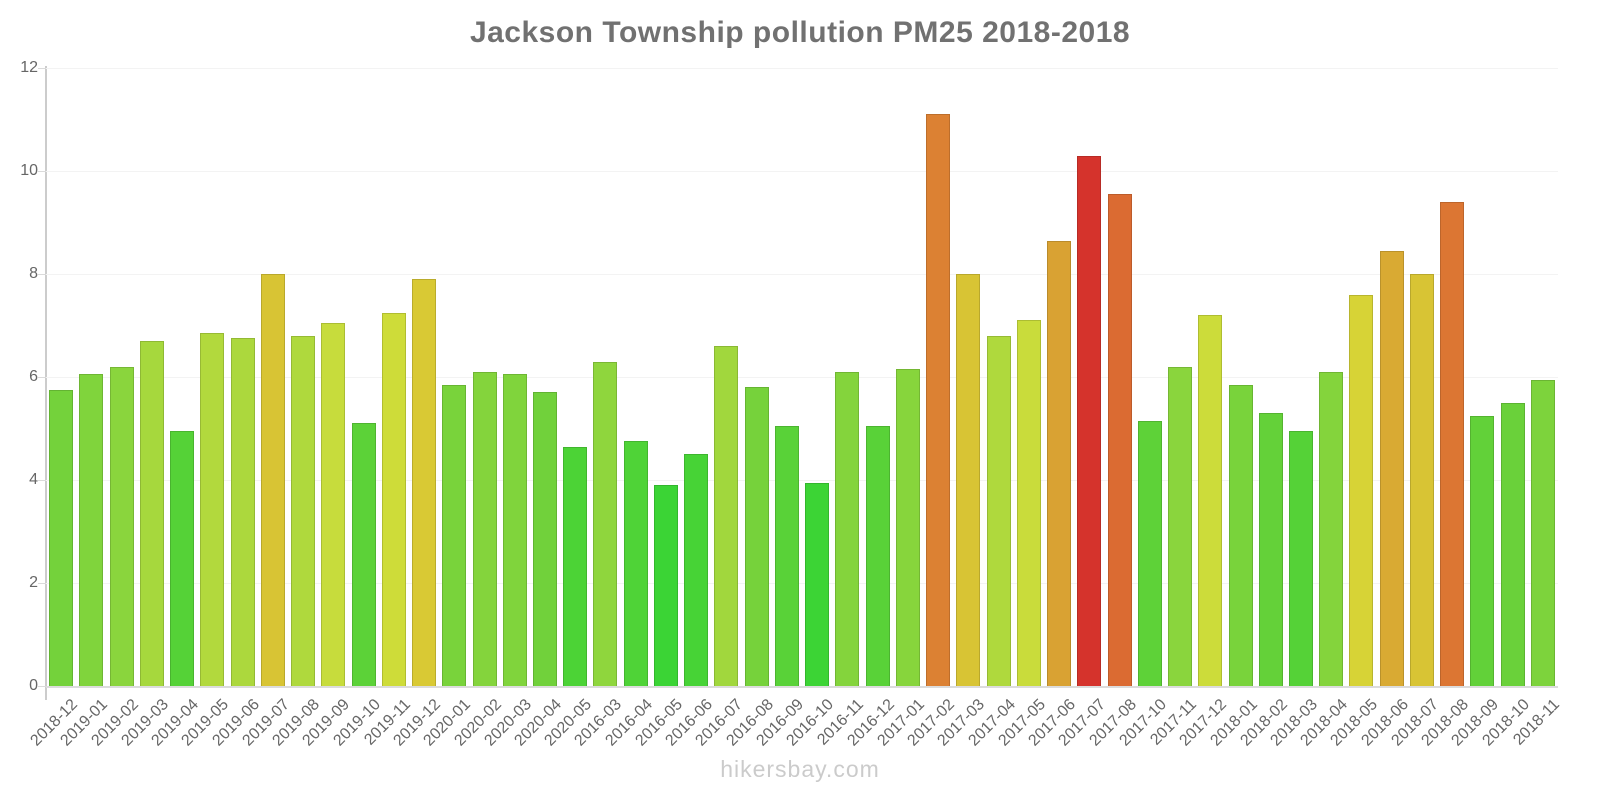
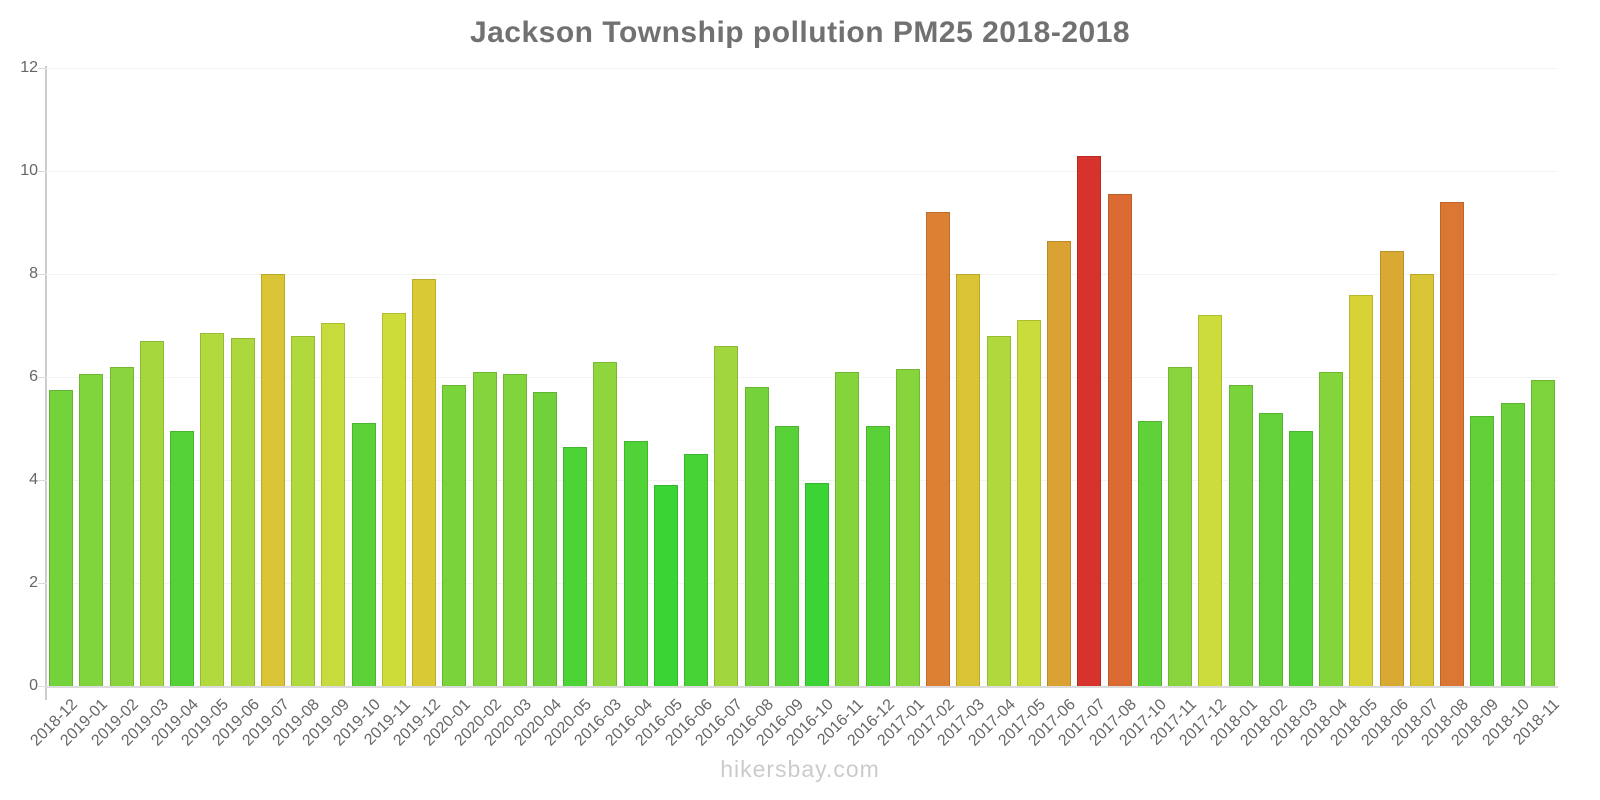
2017-02: 11.1 -> 9.2
